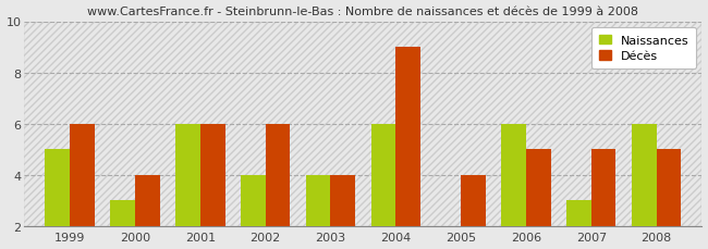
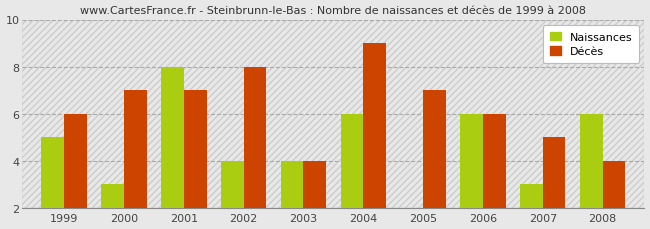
Décès/2000: 4 -> 7
Naissances/2001: 6 -> 8
Décès/2001: 6 -> 7
Décès/2002: 6 -> 8
Décès/2005: 4 -> 7
Décès/2006: 5 -> 6
Décès/2008: 5 -> 4
